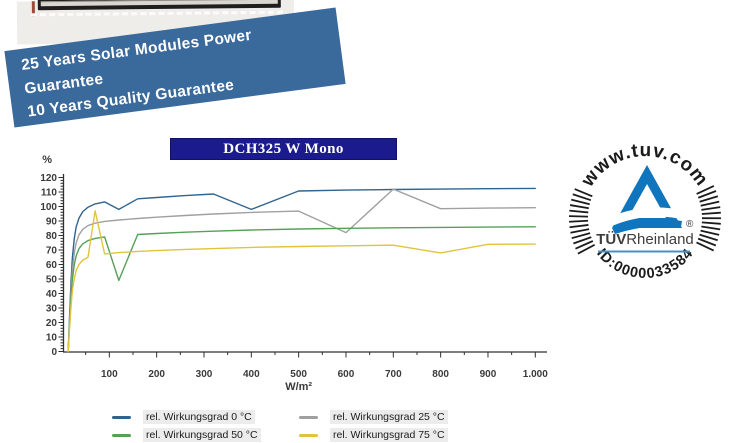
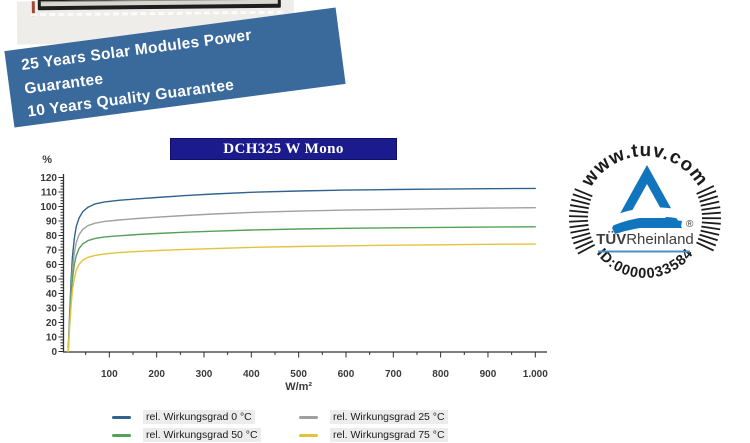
rel. Wirkungsgrad 75 °C/70: 97 -> 66
rel. Wirkungsgrad 0 °C/120: 98 -> 104
rel. Wirkungsgrad 50 °C/120: 49 -> 80
rel. Wirkungsgrad 0 °C/400: 98 -> 110
rel. Wirkungsgrad 25 °C/600: 82 -> 98
rel. Wirkungsgrad 25 °C/700: 112 -> 98
rel. Wirkungsgrad 75 °C/800: 68 -> 74
